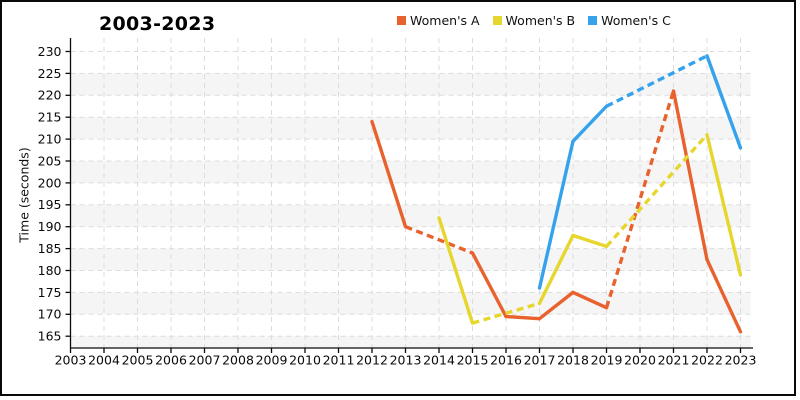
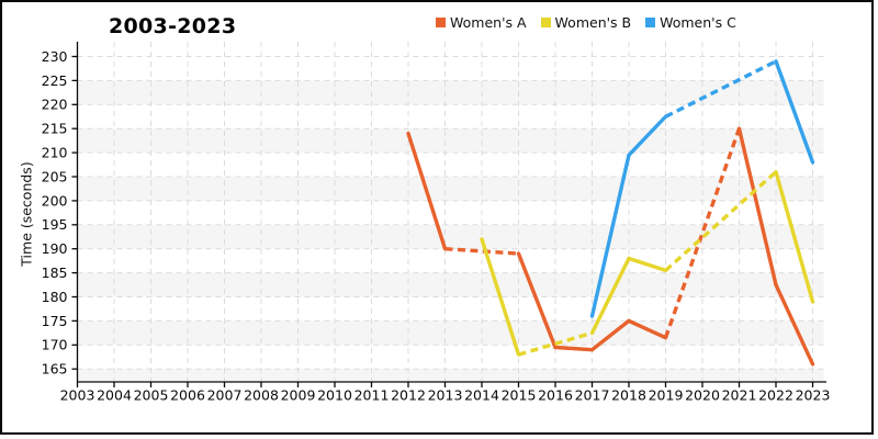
Women's A/2015: 184 -> 189
Women's A/2021: 221 -> 215
Women's B/2022: 211 -> 206
